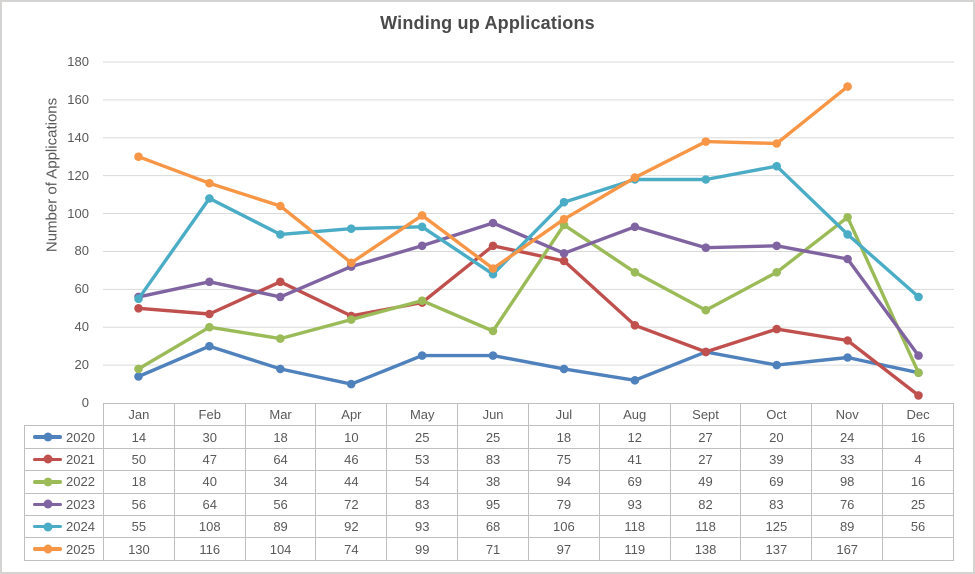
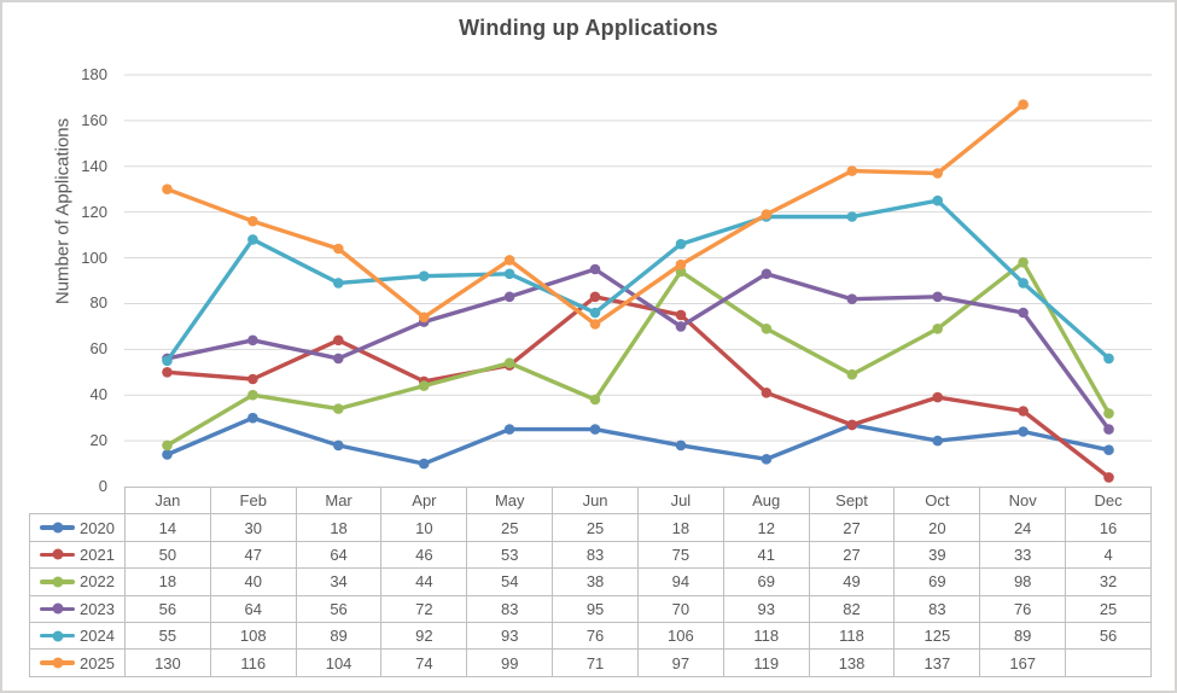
2024/Jun: 68 -> 76
2023/Jul: 79 -> 70
2022/Dec: 16 -> 32
